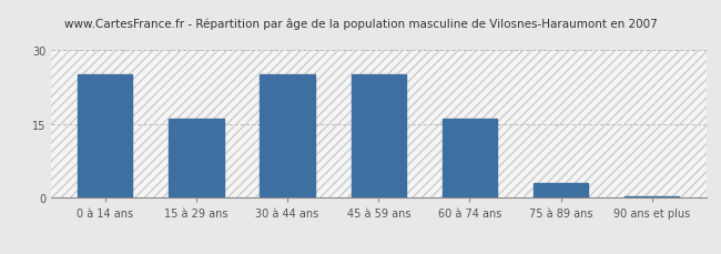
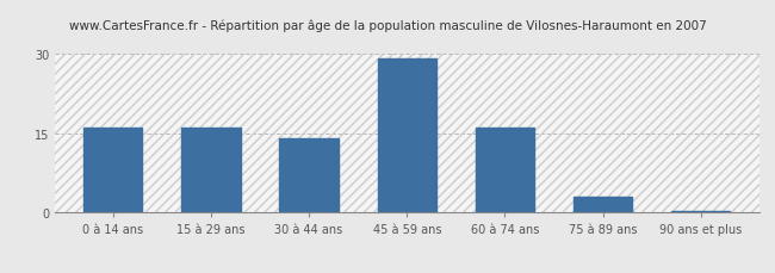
0 à 14 ans: 25.0 -> 16.0
30 à 44 ans: 25.0 -> 14.0
45 à 59 ans: 25.0 -> 29.0
